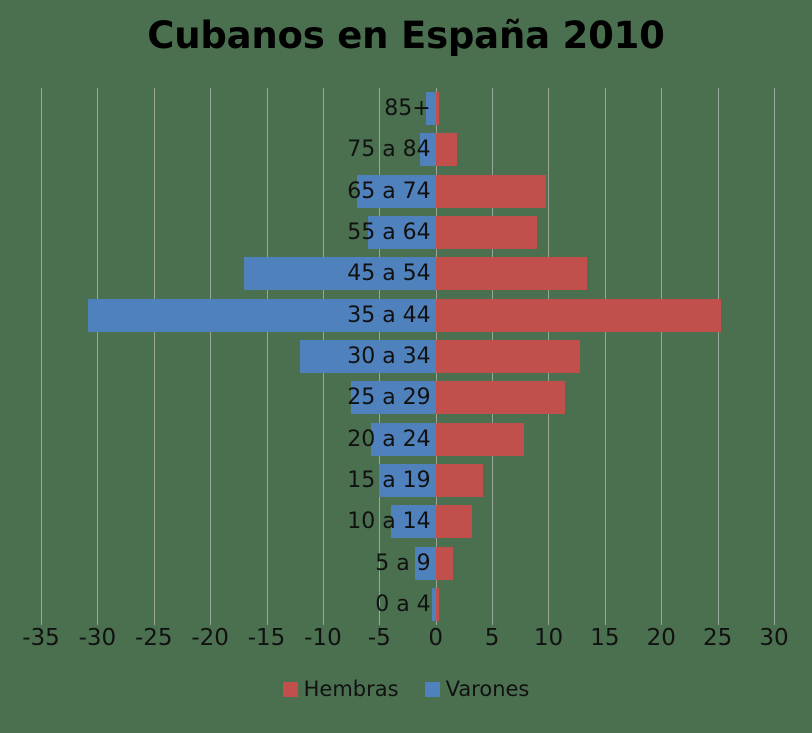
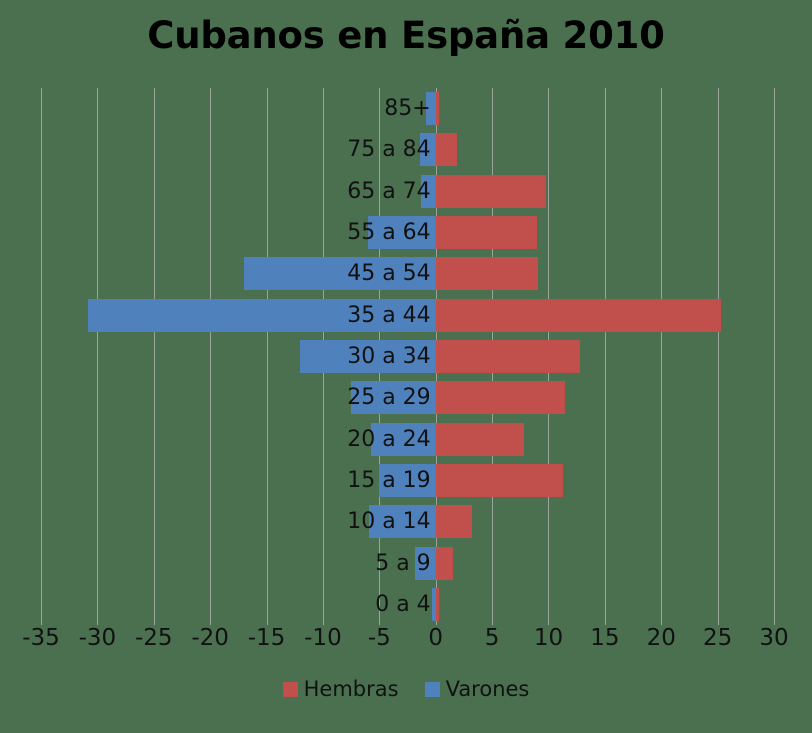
Varones/65 a 74: -7.0 -> -1.3
Hembras/45 a 54: 13.4 -> 9.1
Hembras/15 a 19: 4.2 -> 11.3
Varones/10 a 14: -4.0 -> -5.9
